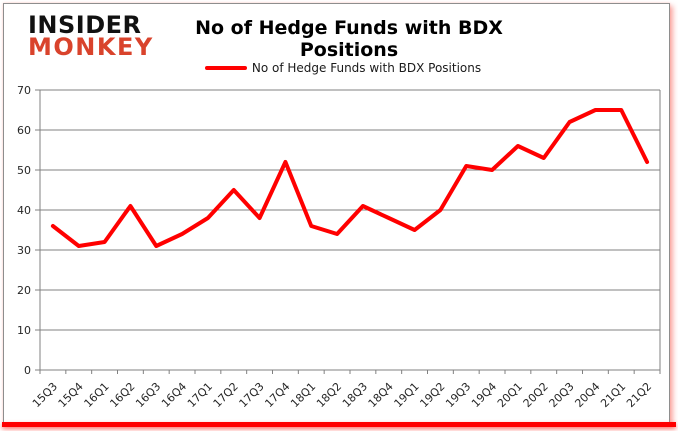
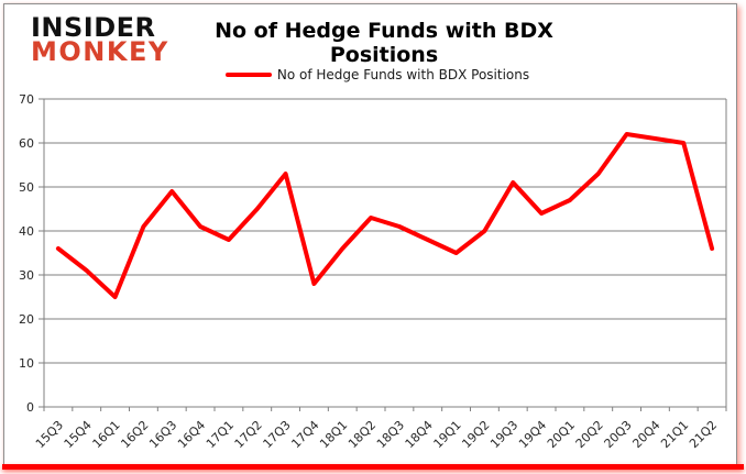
16Q1: 32 -> 25
16Q3: 31 -> 49
16Q4: 34 -> 41
17Q3: 38 -> 53
17Q4: 52 -> 28
18Q2: 34 -> 43
19Q4: 50 -> 44
20Q1: 56 -> 47
20Q4: 65 -> 61
21Q1: 65 -> 60
21Q2: 52 -> 36
